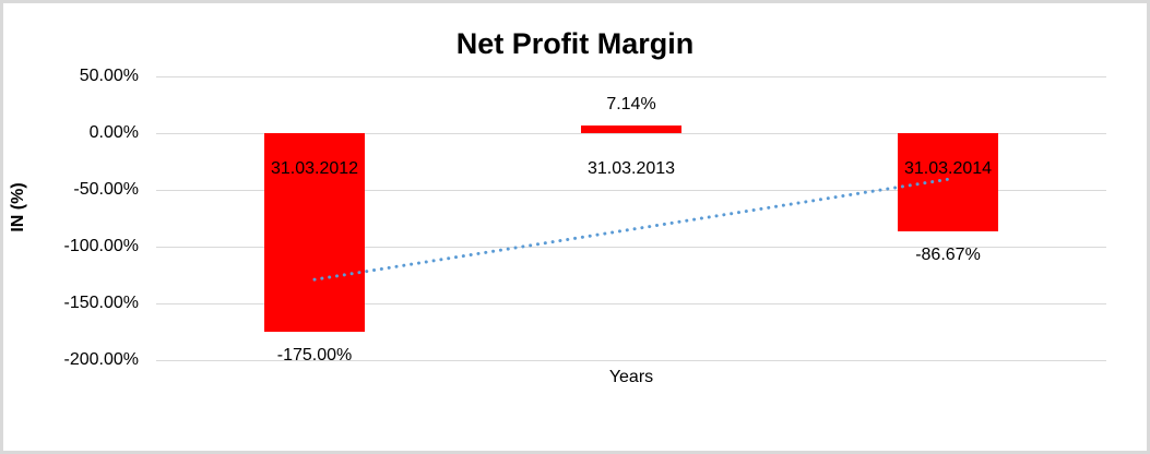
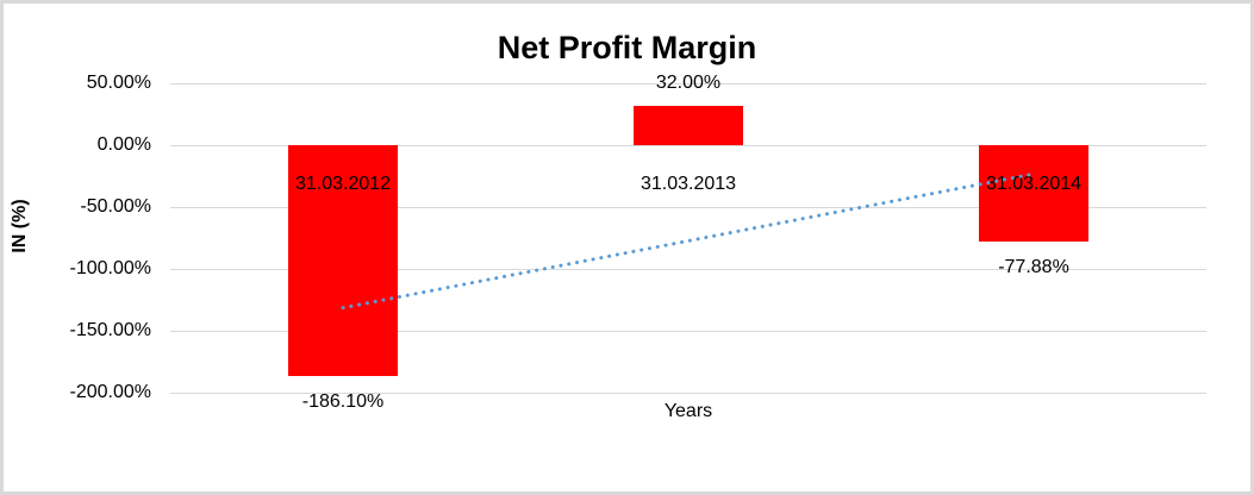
31.03.2012: -175.00% -> -186.10%
31.03.2013: 7.14% -> 32.00%
31.03.2014: -86.67% -> -77.88%
